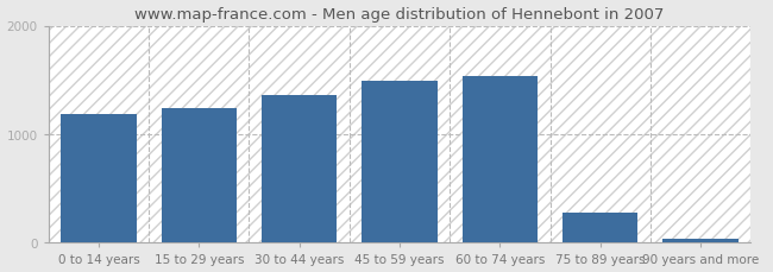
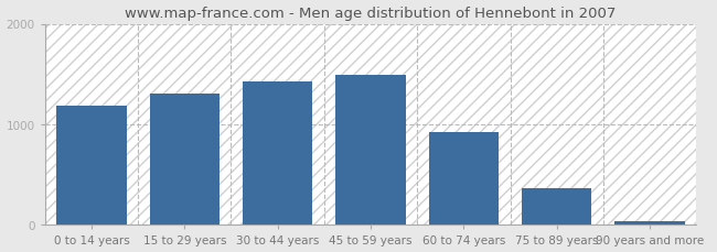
15 to 29 years: 1240 -> 1310
30 to 44 years: 1360 -> 1430
60 to 74 years: 1540 -> 920
75 to 89 years: 280 -> 360
